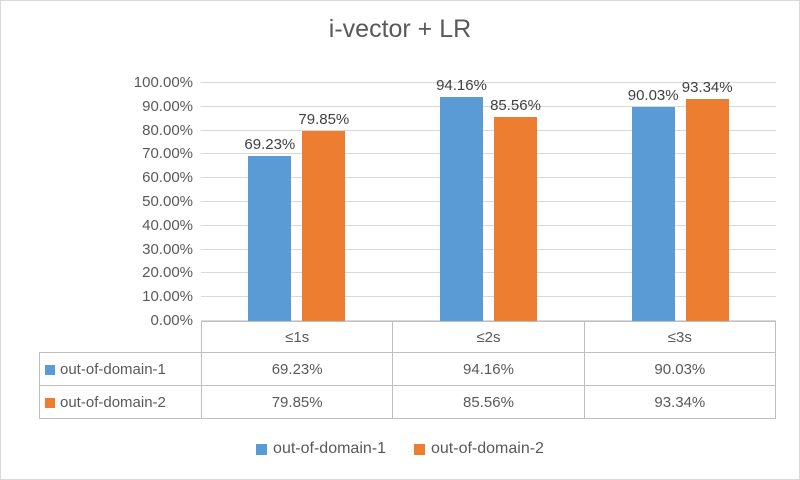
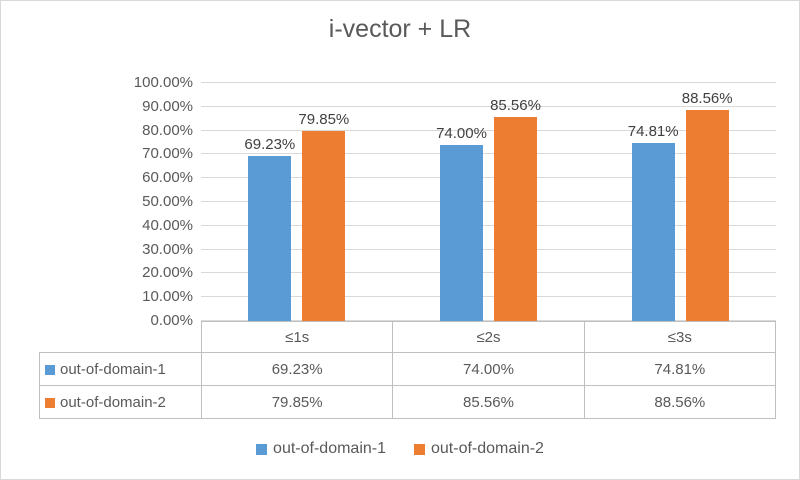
out-of-domain-1/≤2s: 94.16% -> 74.00%
out-of-domain-1/≤3s: 90.03% -> 74.81%
out-of-domain-2/≤3s: 93.34% -> 88.56%
